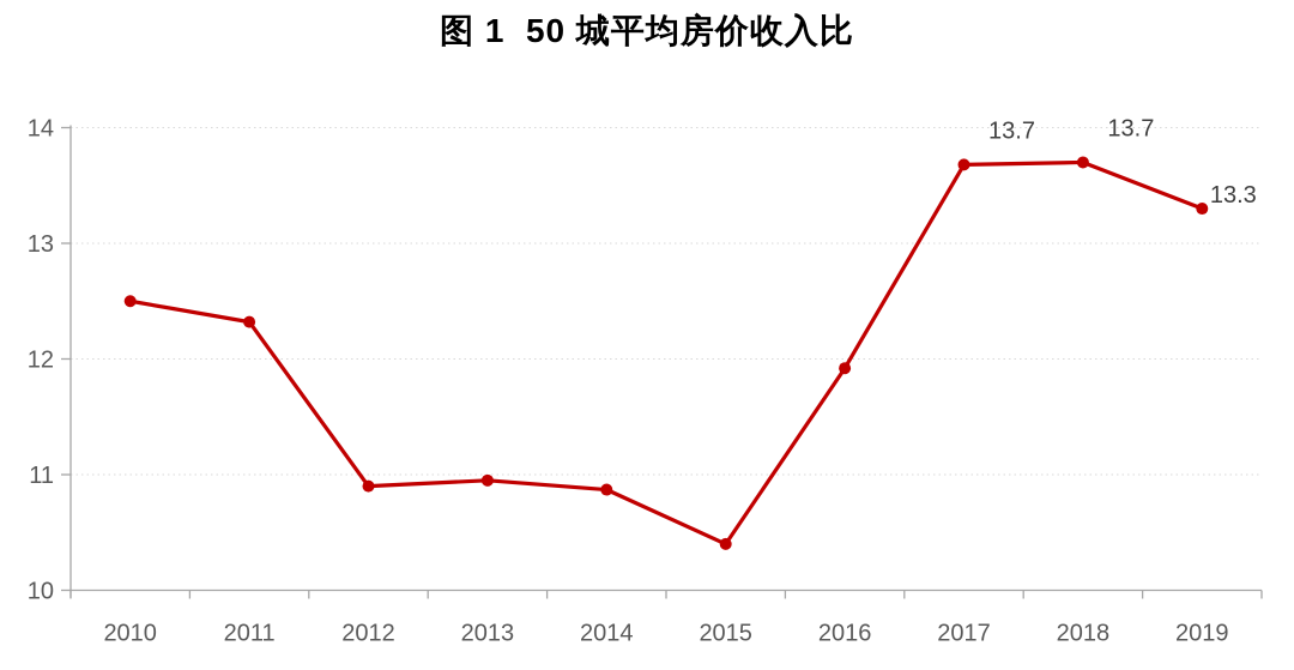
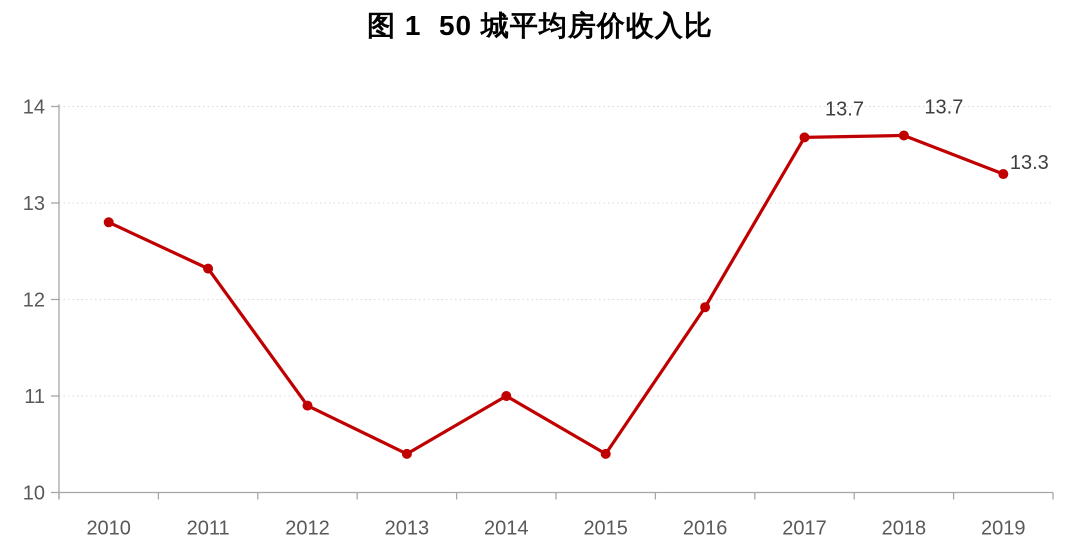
2010: 12.5 -> 12.8
2013: 10.9 -> 10.4
2014: 10.9 -> 11.0
